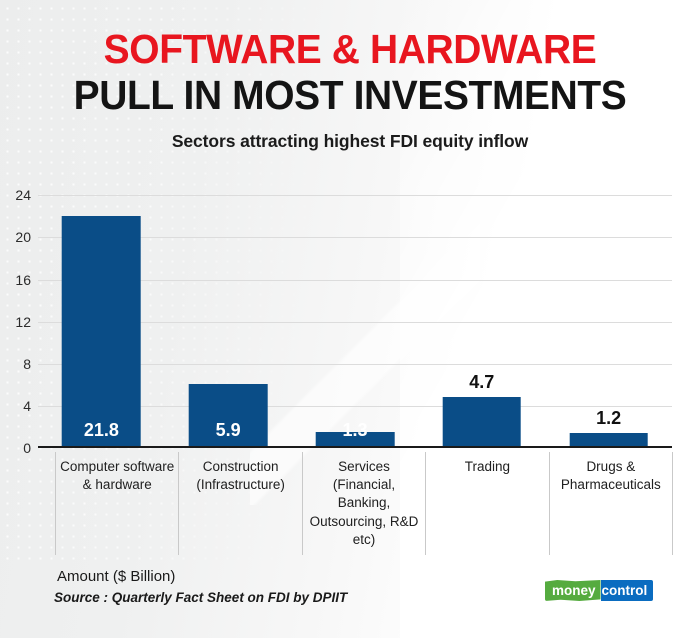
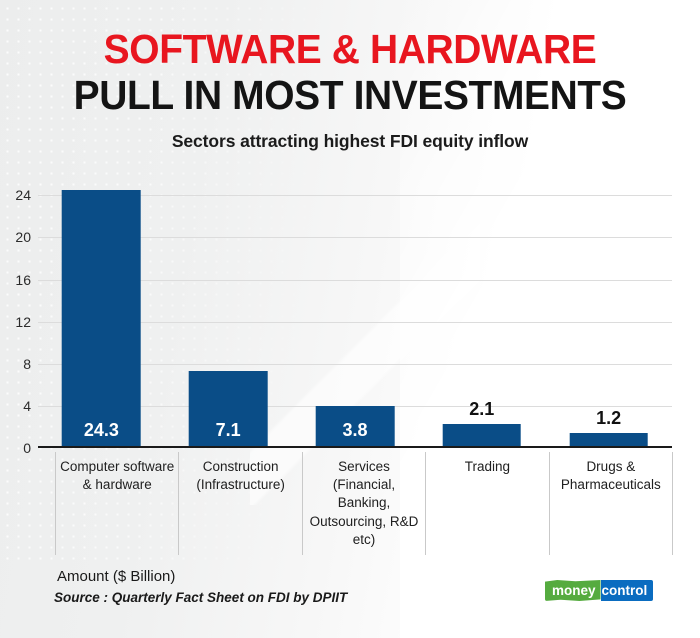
Computer software & hardware: 21.8 -> 24.3
Construction (Infrastructure): 5.9 -> 7.1
Services (Financial, Banking, Outsourcing, R&D etc): 1.3 -> 3.8
Trading: 4.7 -> 2.1
